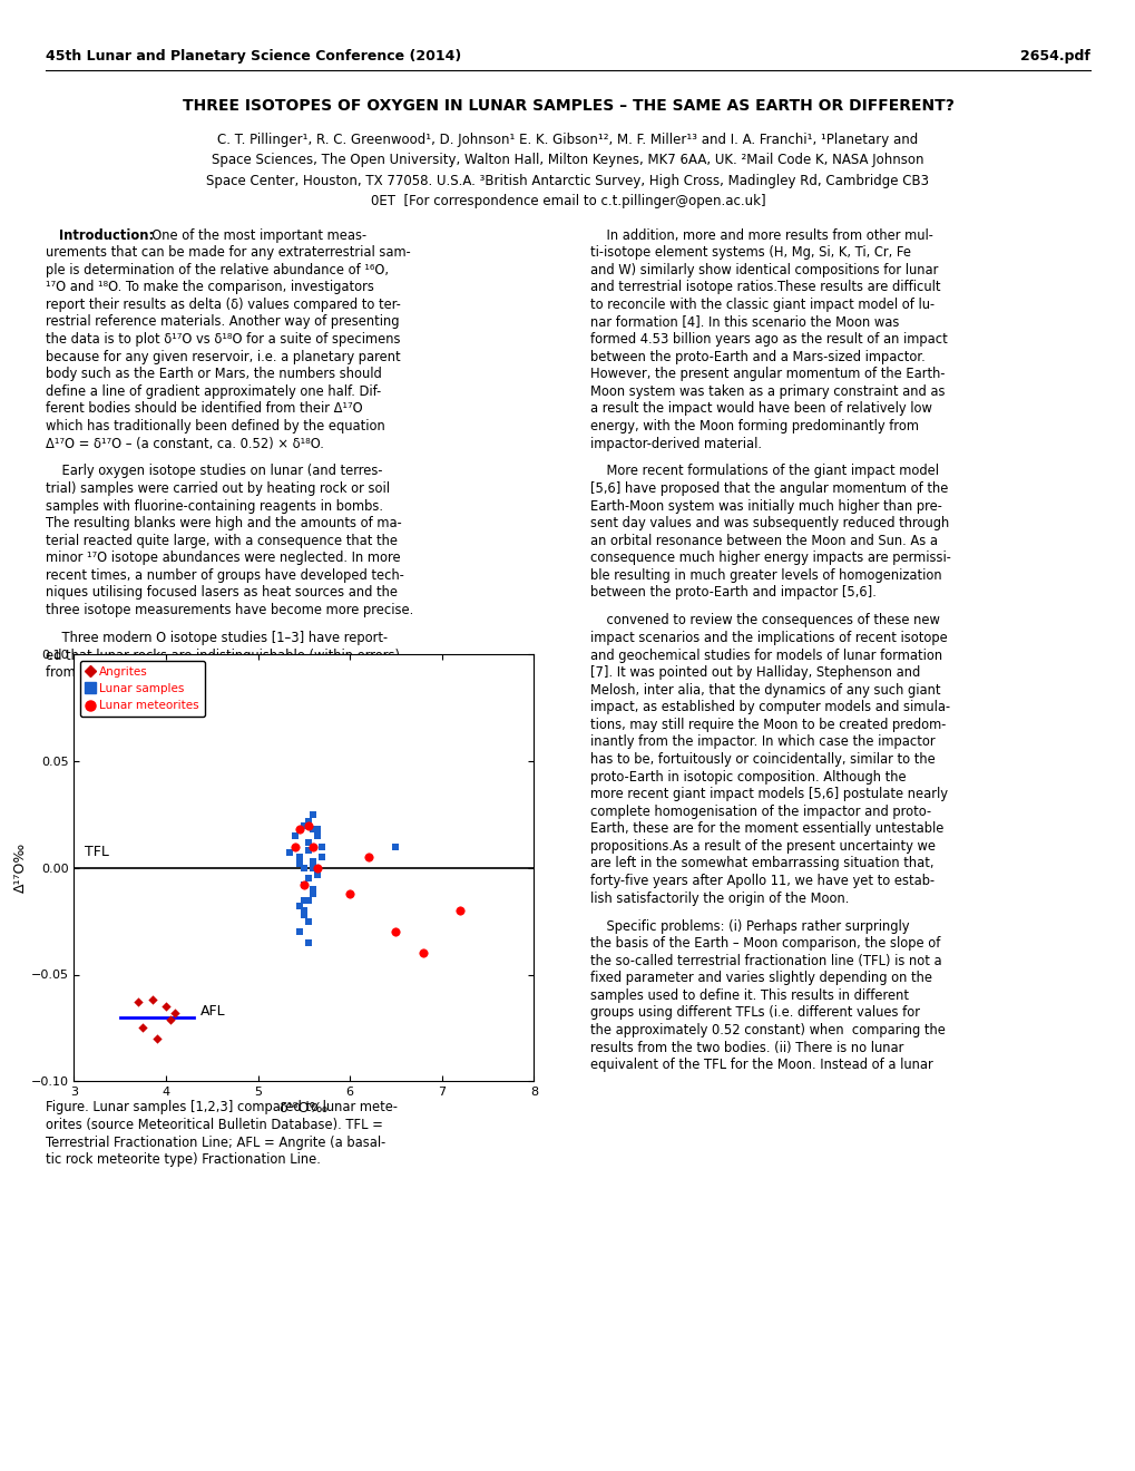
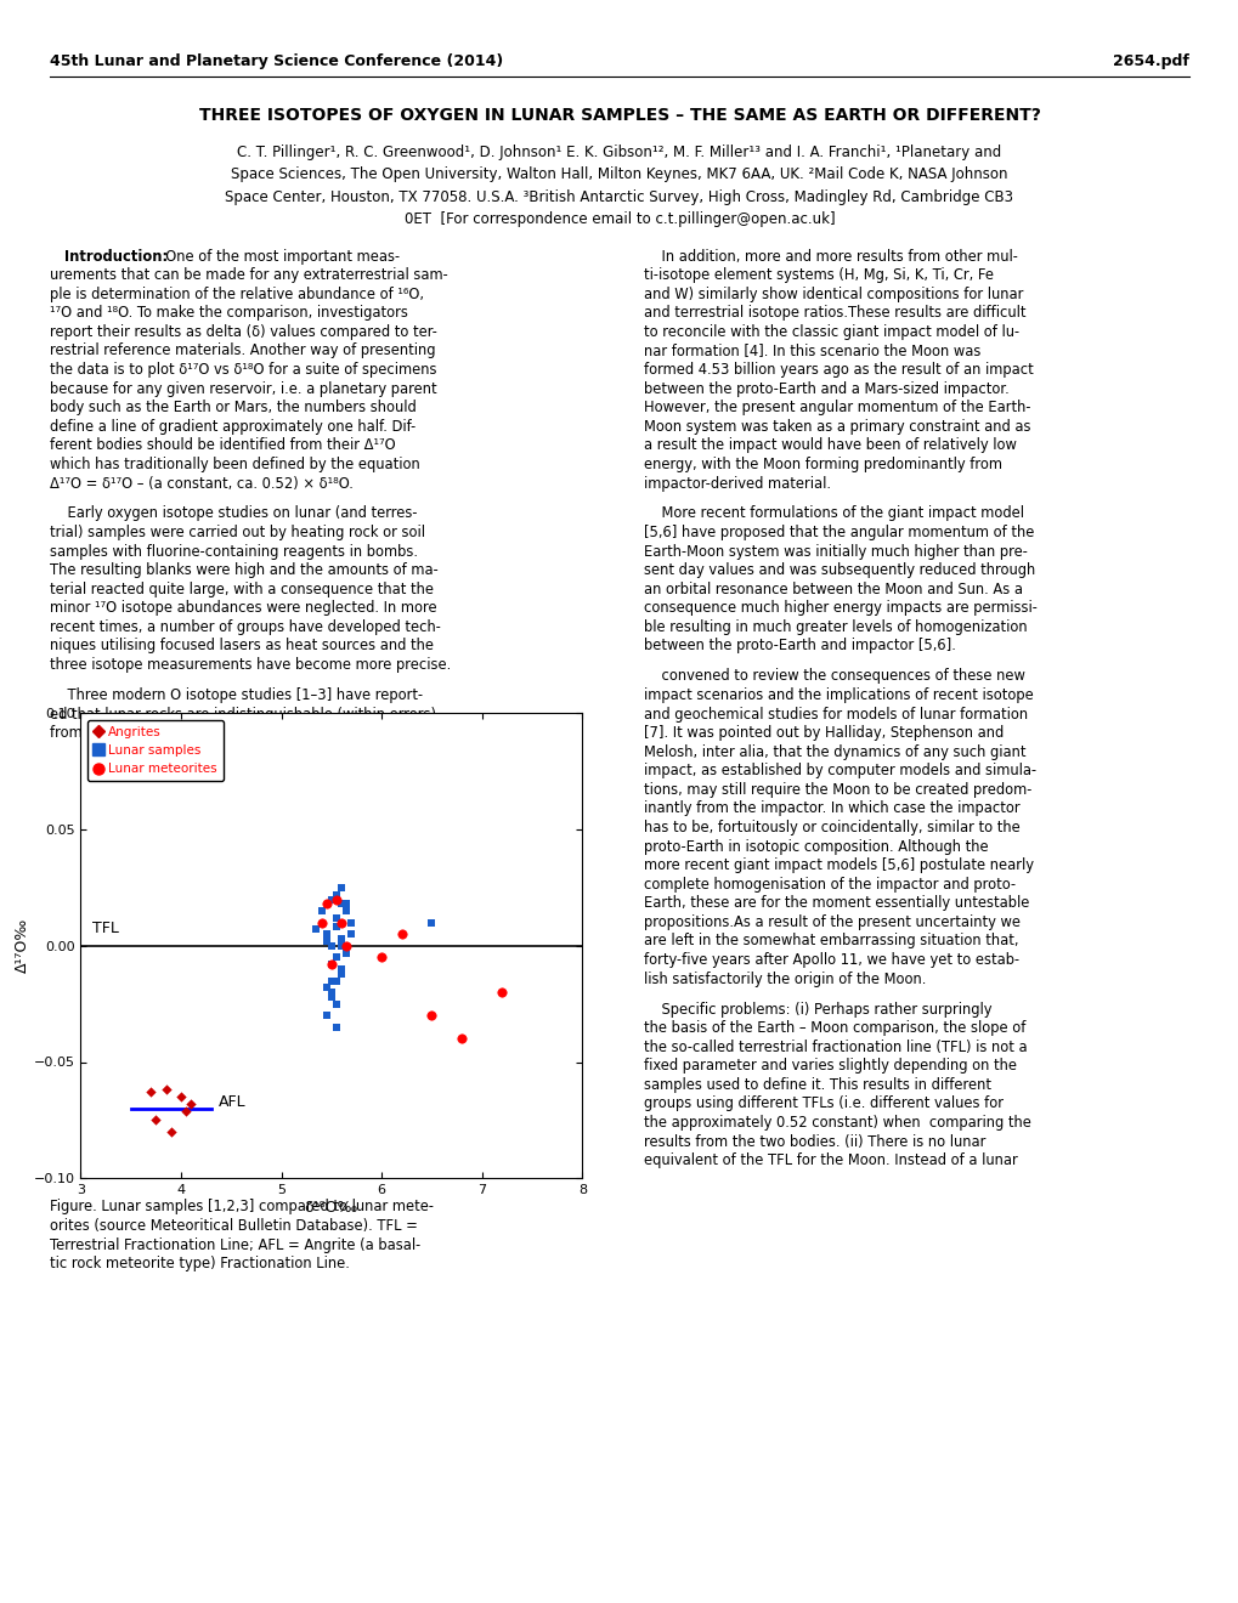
Lunar meteorites/6: -0.012 -> -0.005
